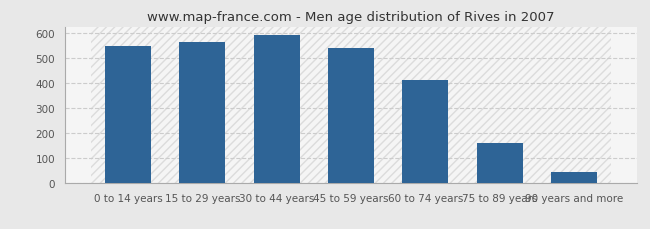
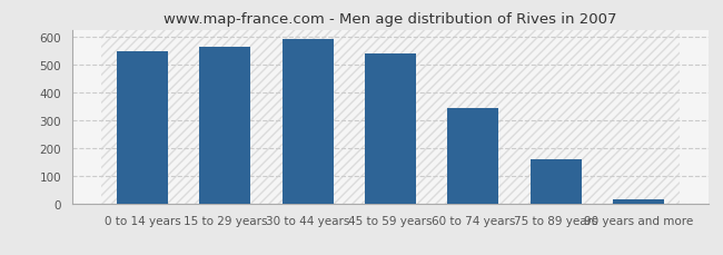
60 to 74 years: 410 -> 342
90 years and more: 45 -> 17
